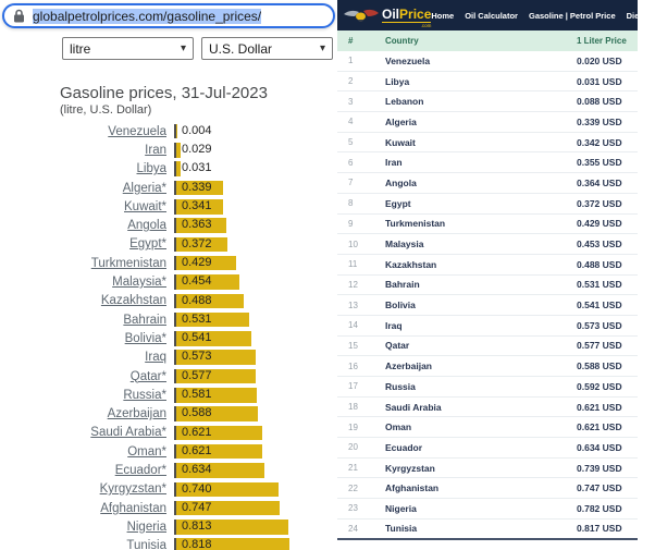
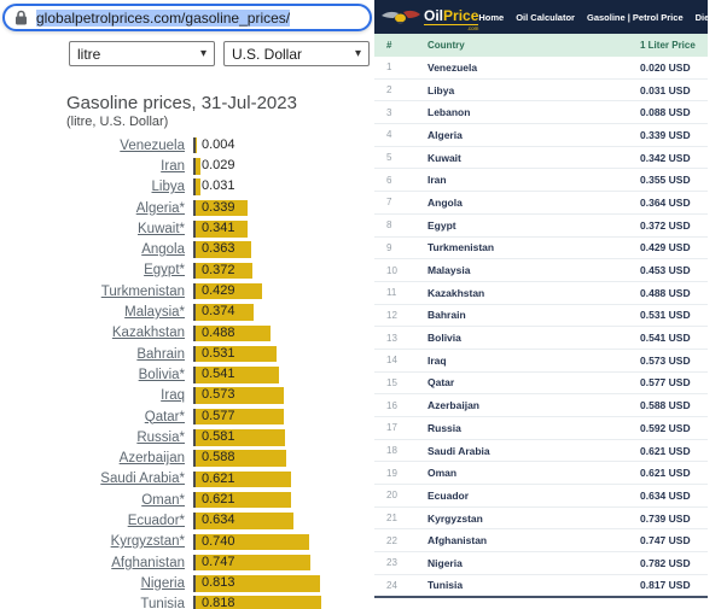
Malaysia*: 0.454 -> 0.374
